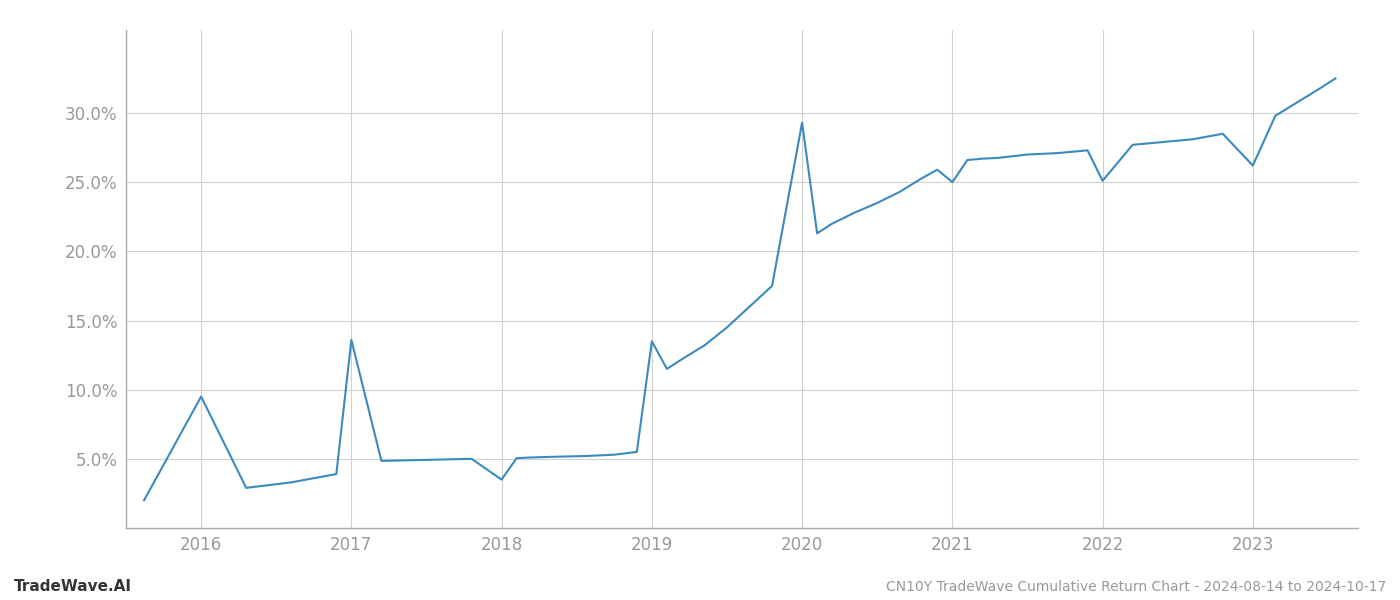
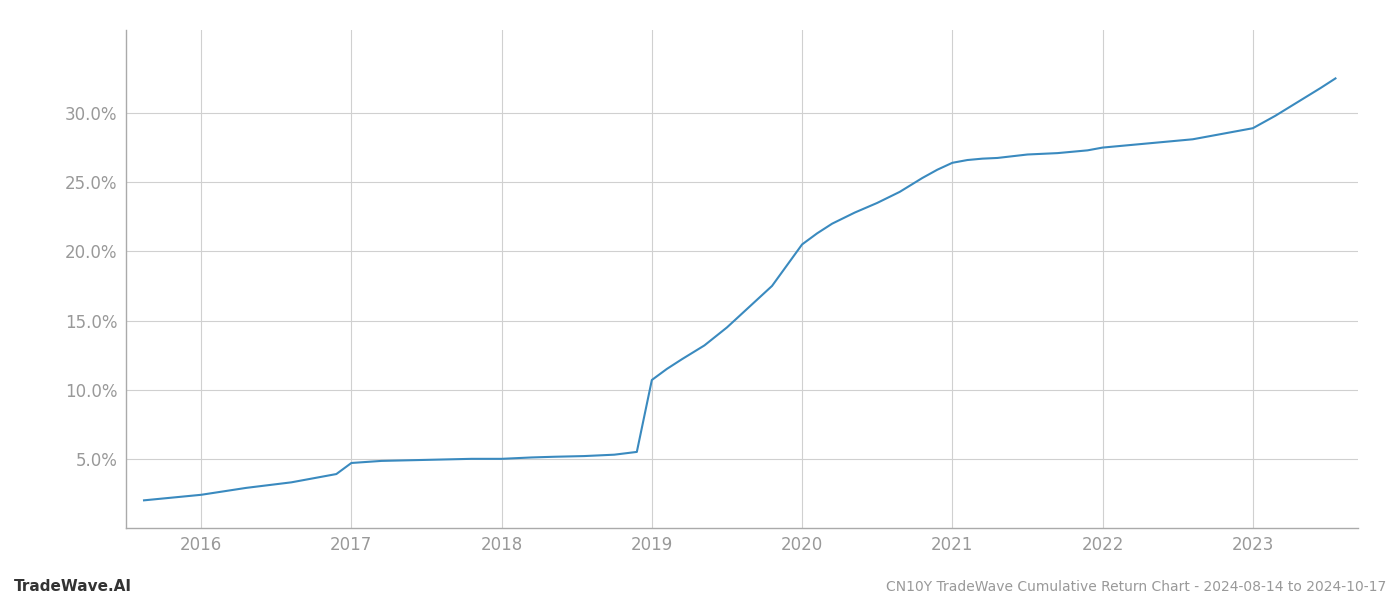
2016: 9.5% -> 2.4%
2017: 13.6% -> 4.7%
2018: 3.5% -> 5.0%
2019: 13.5% -> 10.7%
2020: 29.3% -> 20.5%
2021: 25.0% -> 26.4%
2022: 25.1% -> 27.5%
2023: 26.2% -> 28.9%
